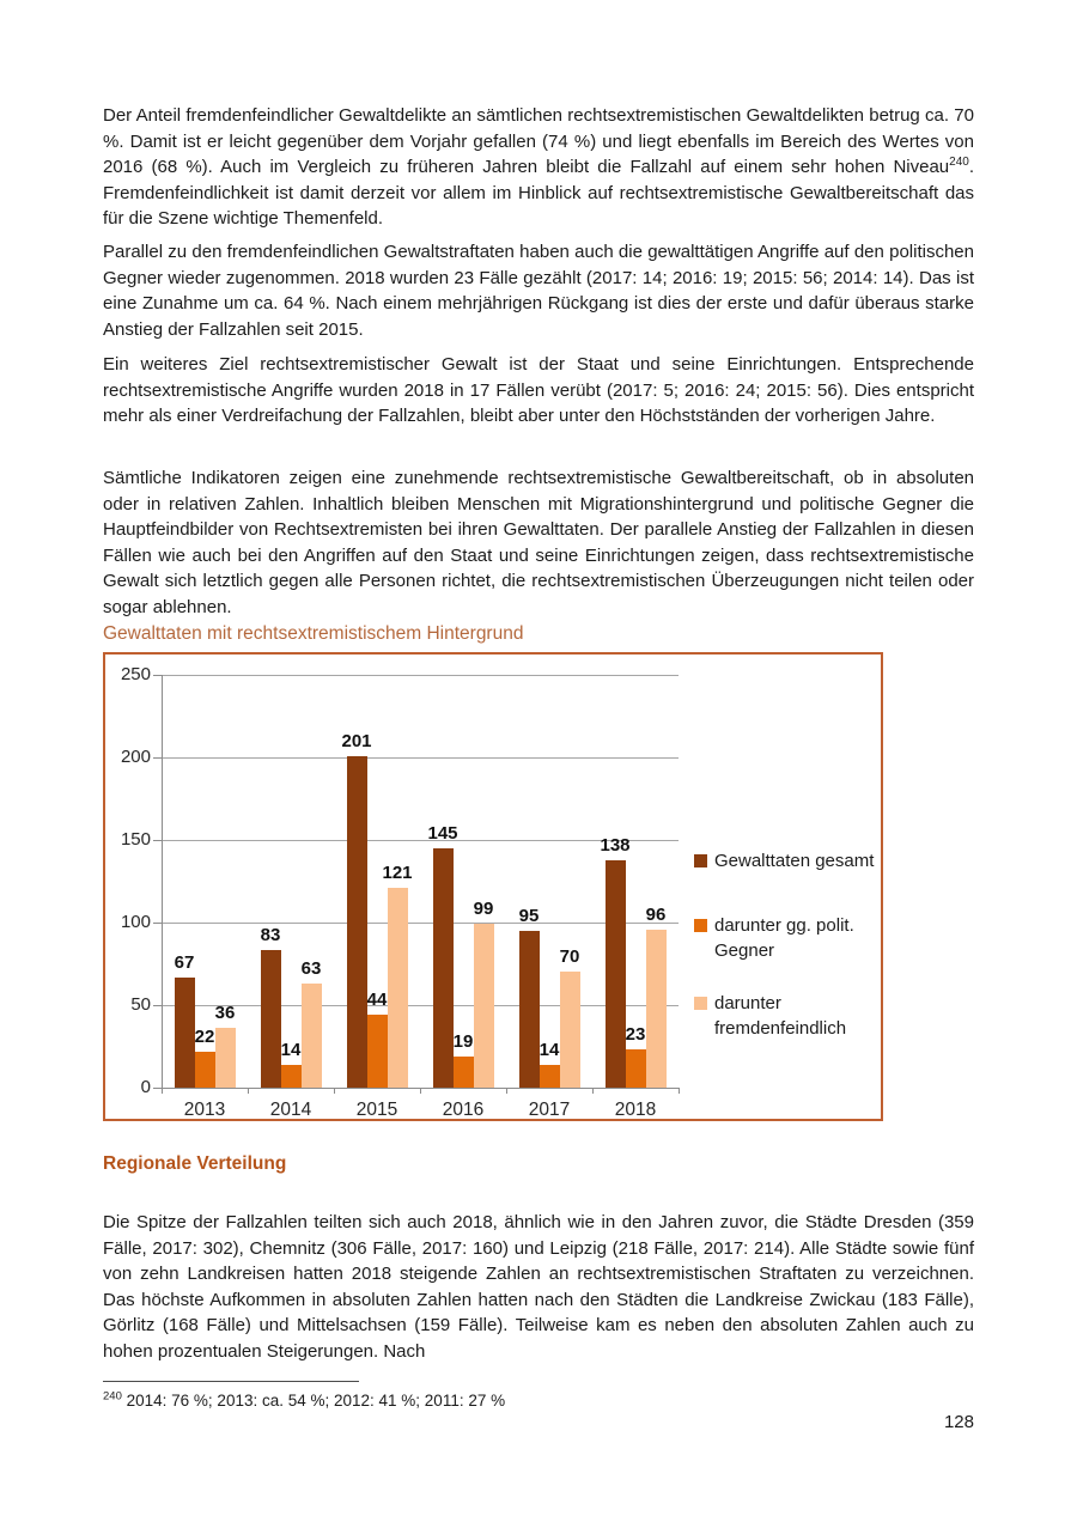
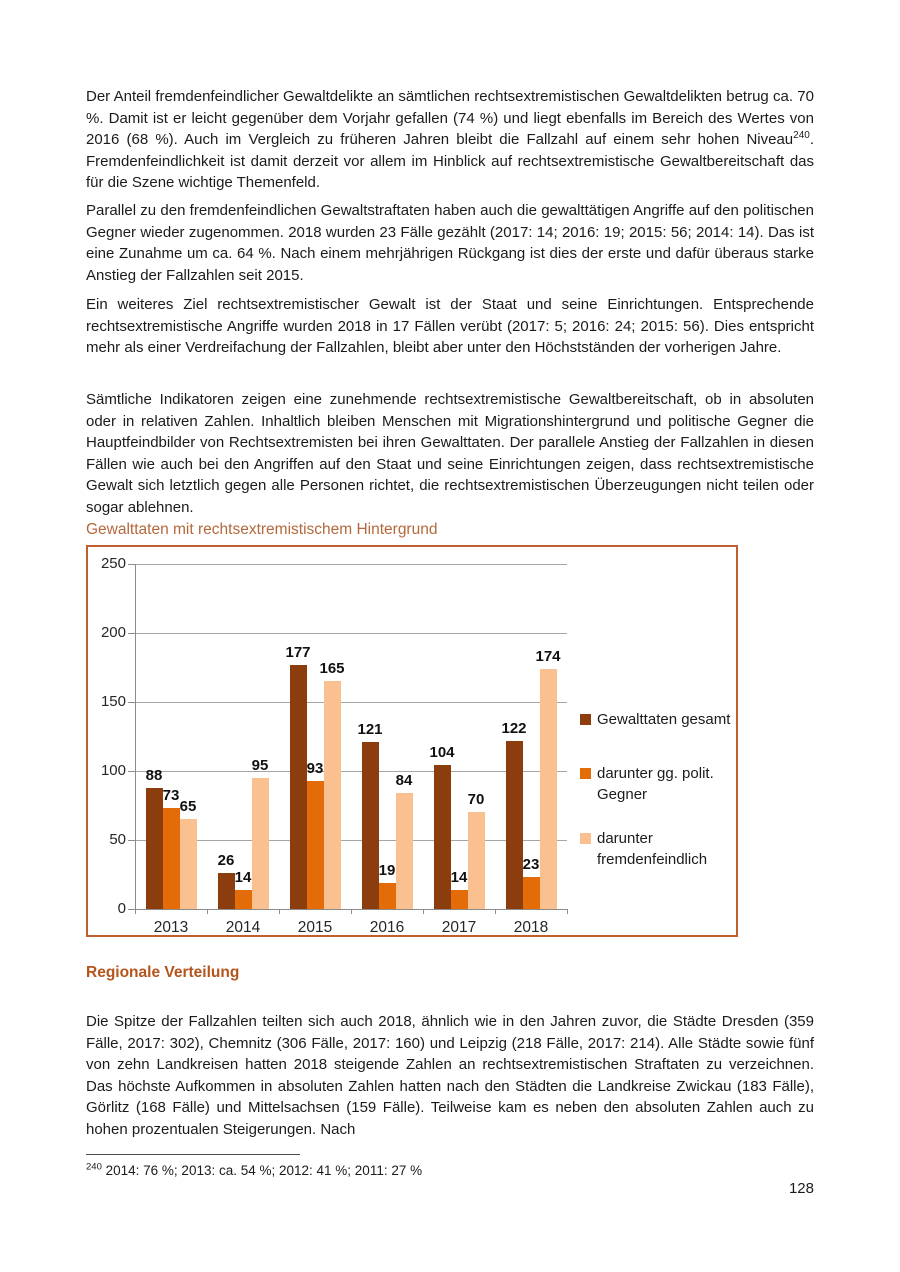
Gewalttaten gesamt/2013: 67 -> 88
darunter gg. polit. Gegner/2013: 22 -> 73
darunter fremdenfeindlich/2013: 36 -> 65
Gewalttaten gesamt/2014: 83 -> 26
darunter fremdenfeindlich/2014: 63 -> 95
Gewalttaten gesamt/2015: 201 -> 177
darunter gg. polit. Gegner/2015: 44 -> 93
darunter fremdenfeindlich/2015: 121 -> 165
Gewalttaten gesamt/2016: 145 -> 121
darunter fremdenfeindlich/2016: 99 -> 84
Gewalttaten gesamt/2017: 95 -> 104
Gewalttaten gesamt/2018: 138 -> 122
darunter fremdenfeindlich/2018: 96 -> 174
